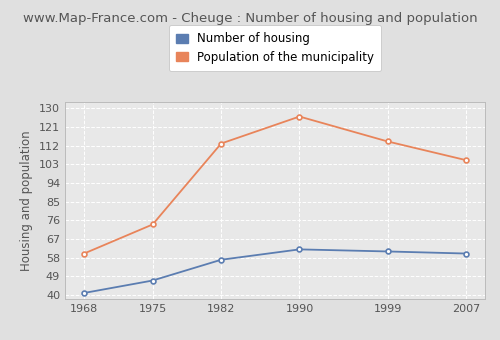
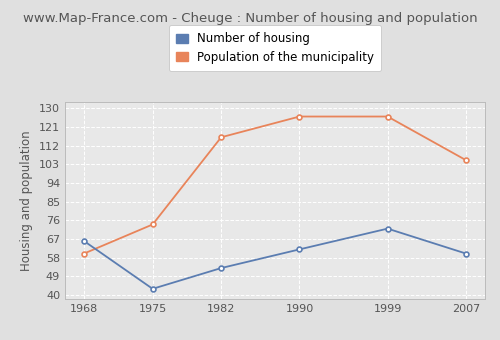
Number of housing/1968: 41 -> 66
Number of housing/1975: 47 -> 43
Number of housing/1982: 57 -> 53
Population of the municipality/1982: 113 -> 116
Number of housing/1999: 61 -> 72
Population of the municipality/1999: 114 -> 126
